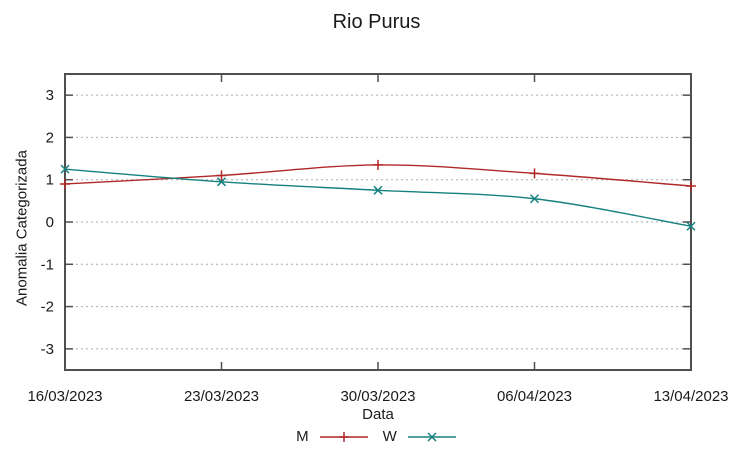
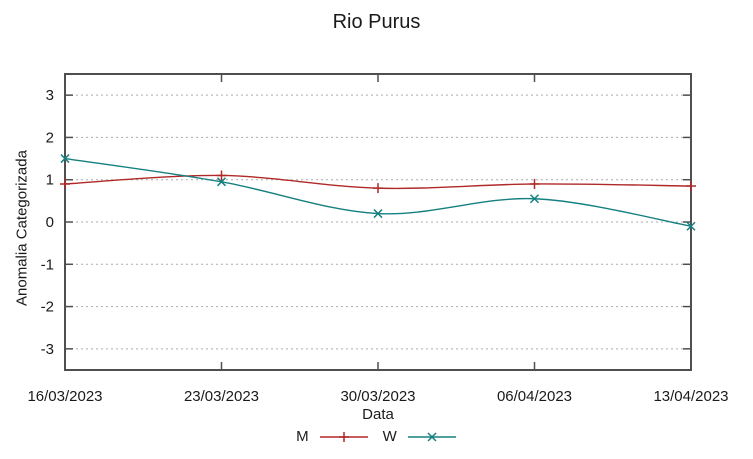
W/16/03/2023: 1.2 -> 1.5
M/30/03/2023: 1.4 -> 0.8
W/30/03/2023: 0.8 -> 0.2
M/06/04/2023: 1.1 -> 0.9
